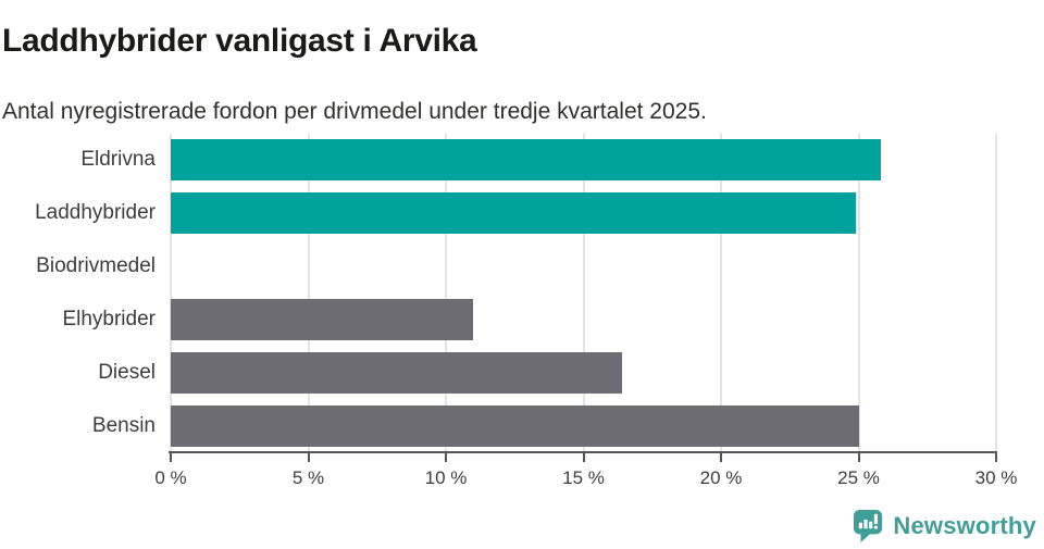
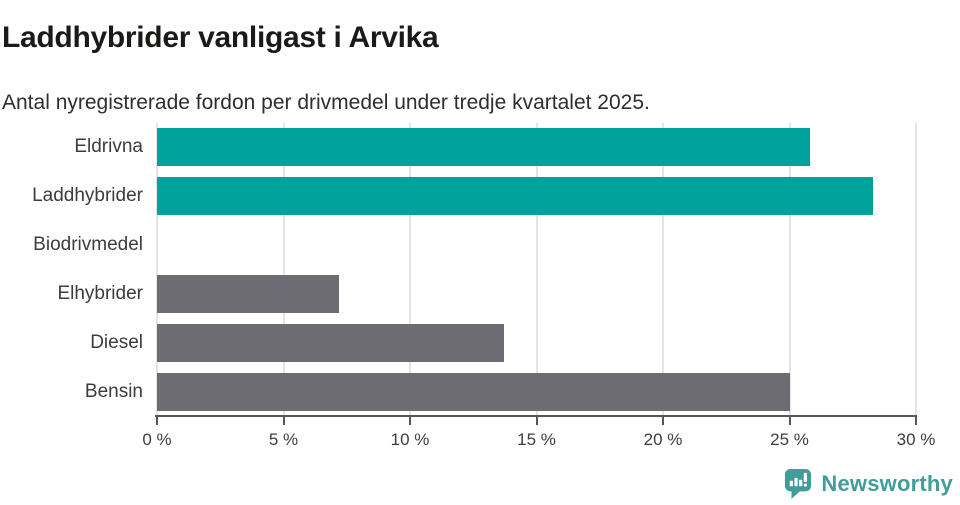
Laddhybrider: 24.9% -> 28.3%
Elhybrider: 11.0% -> 7.2%
Diesel: 16.4% -> 13.7%
